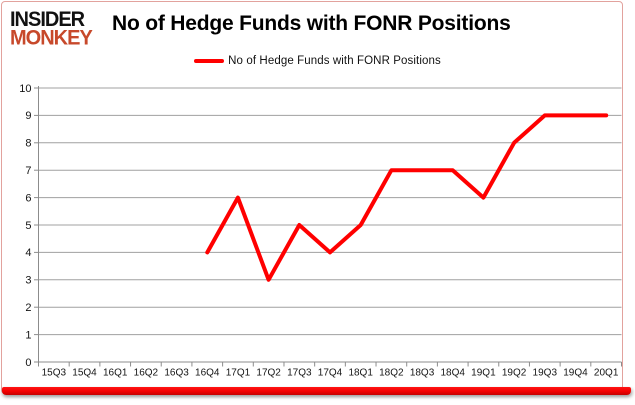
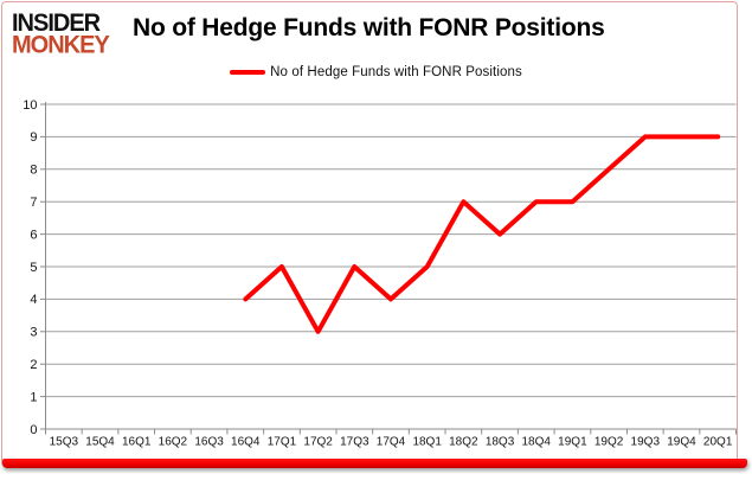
17Q1: 6 -> 5
18Q3: 7 -> 6
19Q1: 6 -> 7
